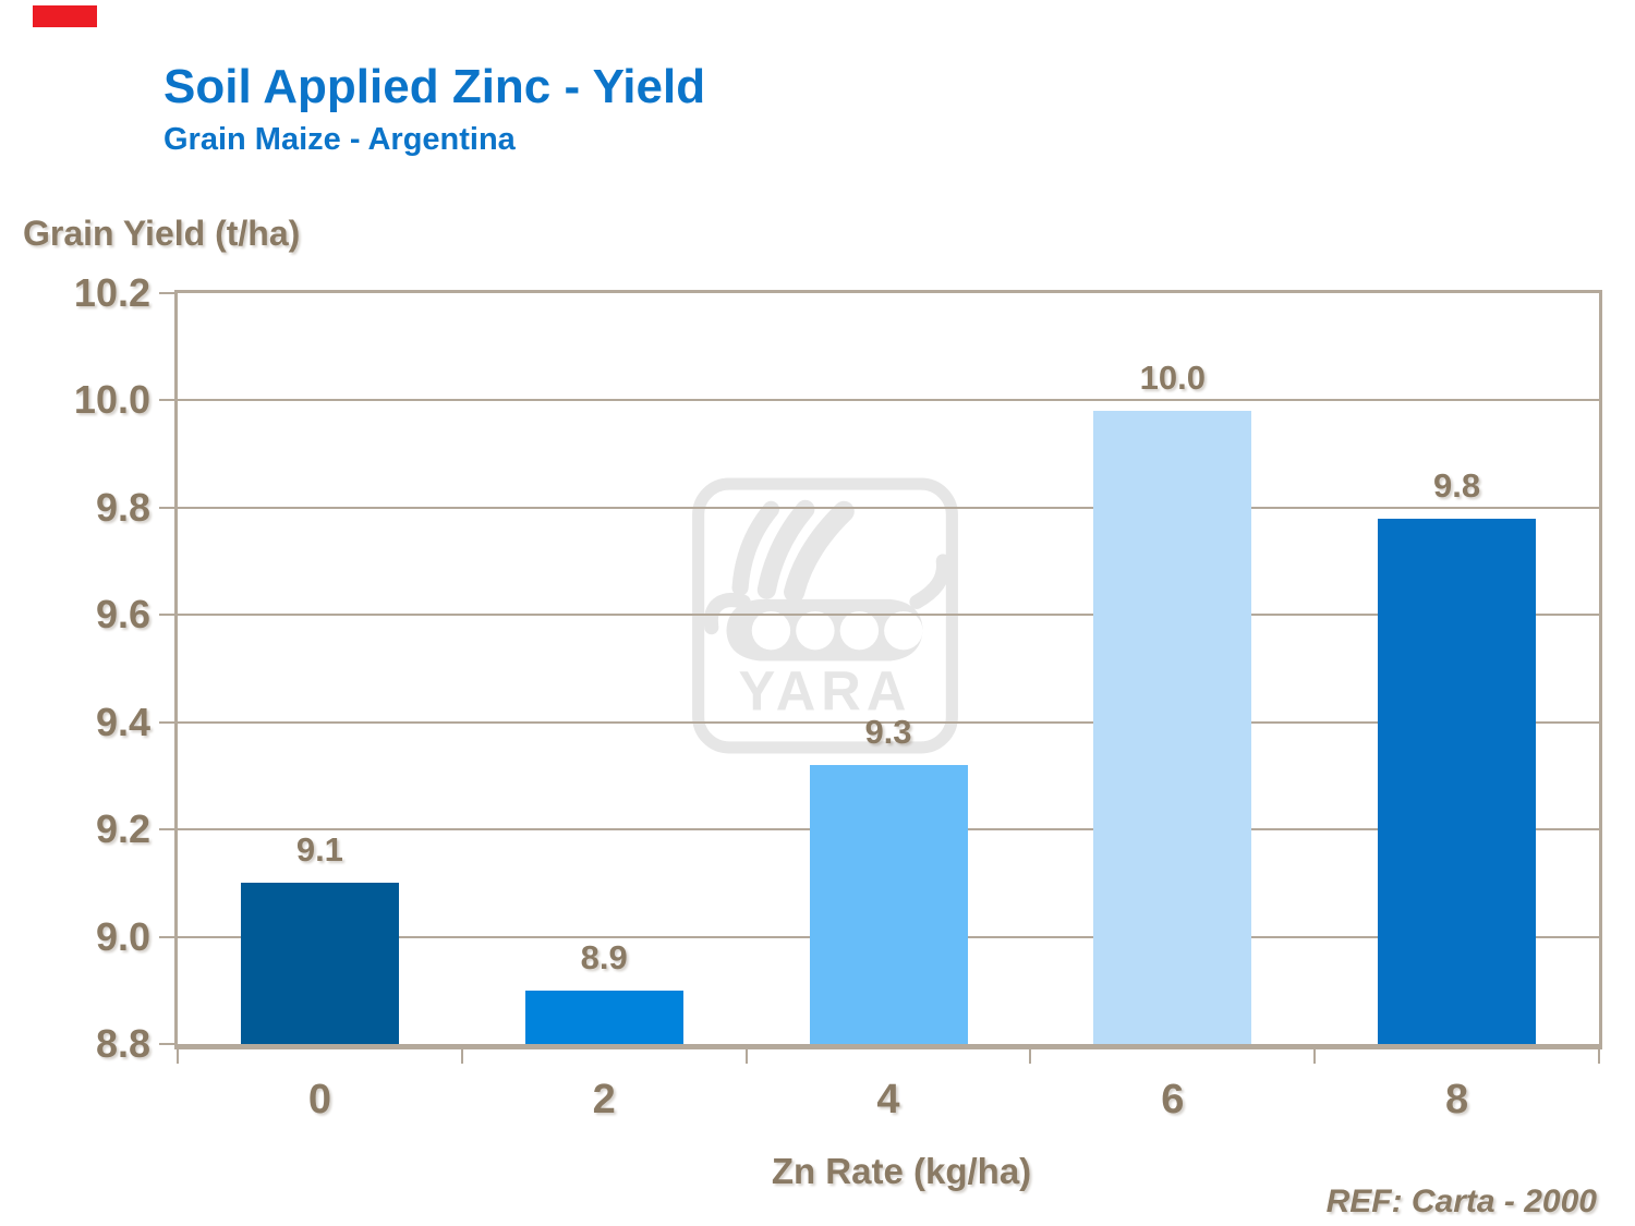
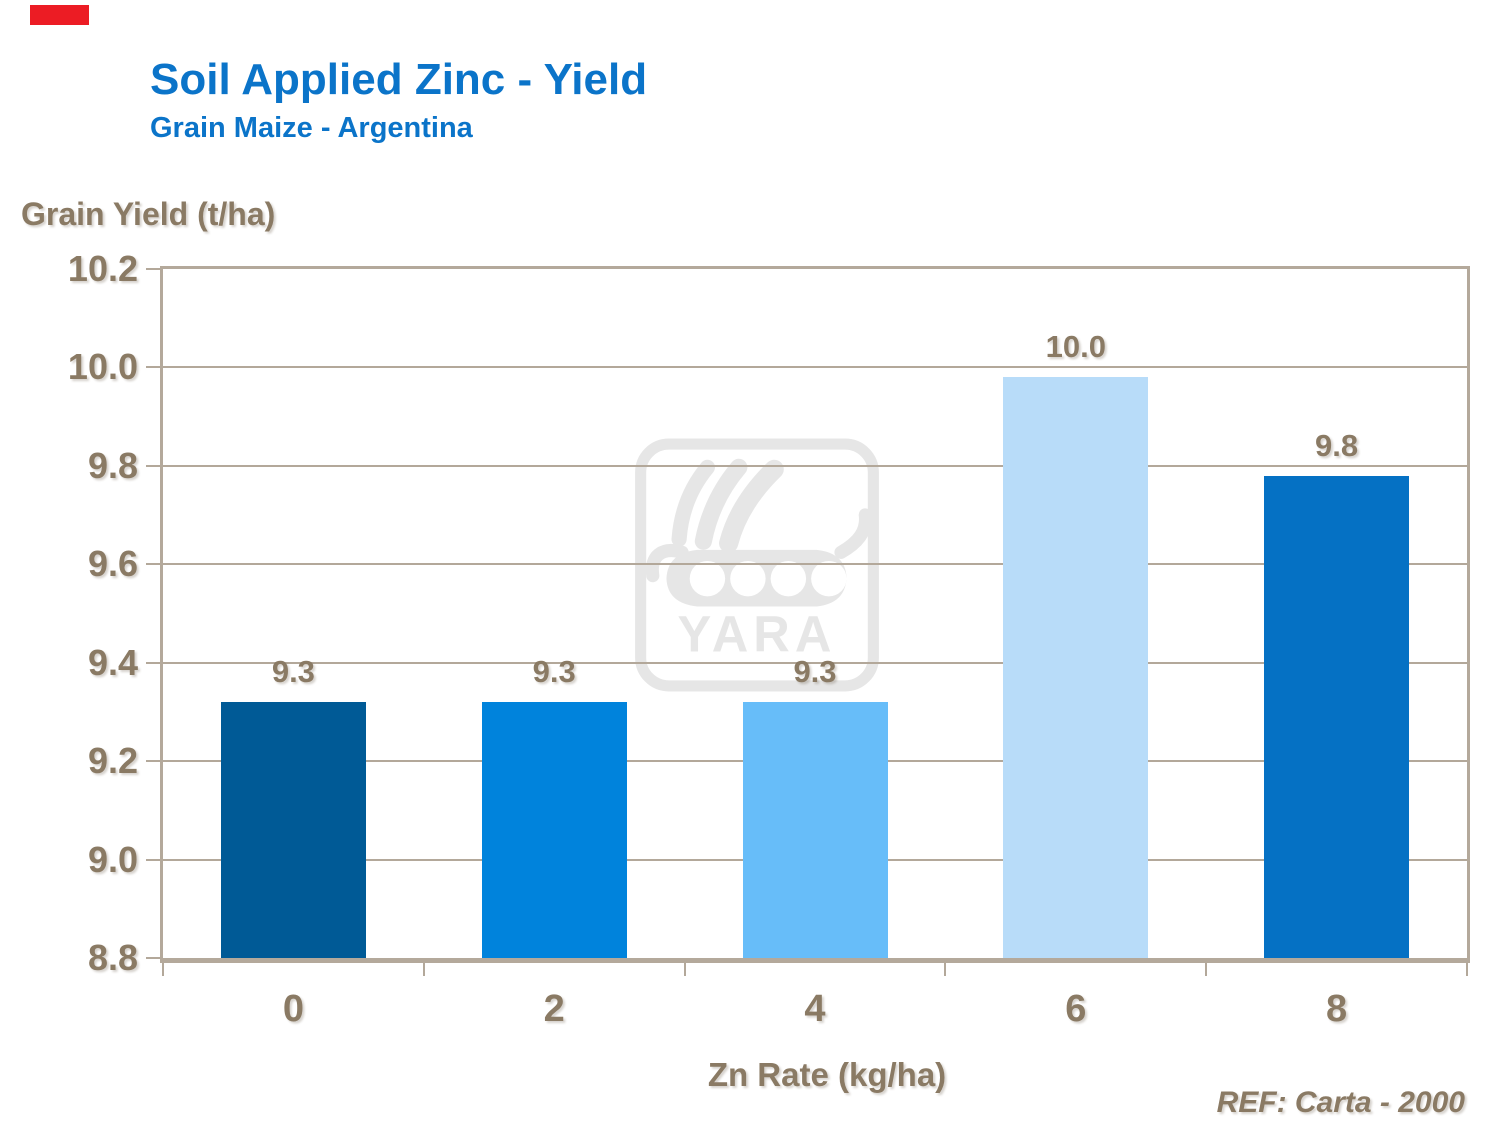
0: 9.1 -> 9.3
2: 8.9 -> 9.3
